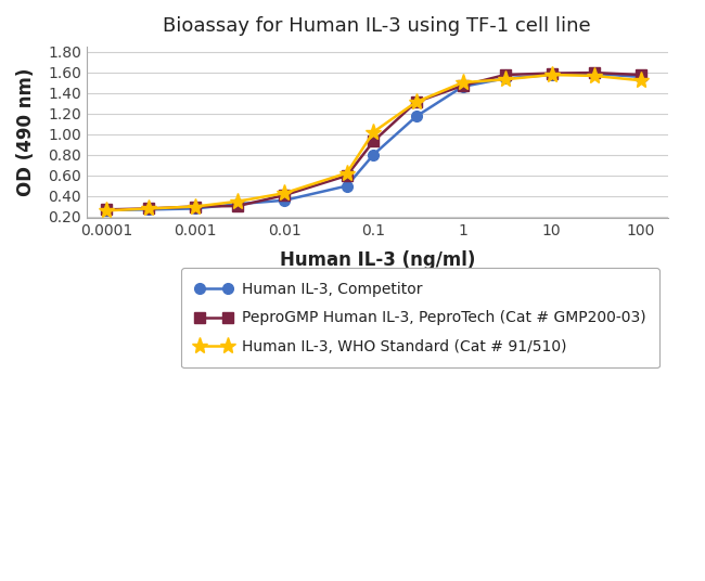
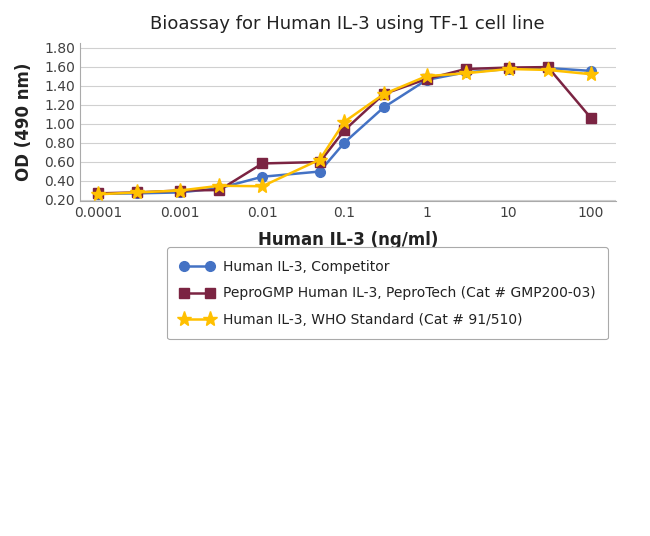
Human IL-3, Competitor/0.01: 0.35 -> 0.44
PeproGMP Human IL-3, PeproTech (Cat # GMP200-03)/0.01: 0.41 -> 0.58
Human IL-3, WHO Standard (Cat # 91/510)/0.01: 0.42 -> 0.34
PeproGMP Human IL-3, PeproTech (Cat # GMP200-03)/100: 1.57 -> 1.06
